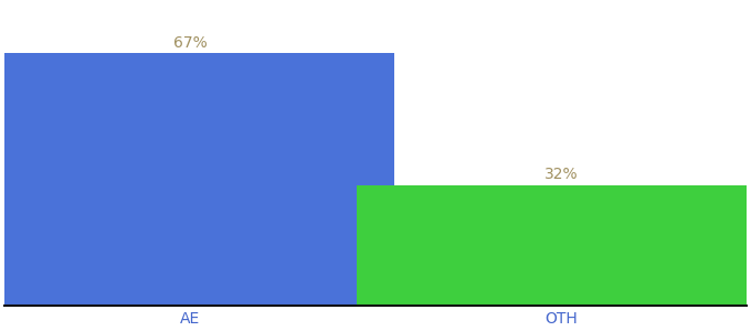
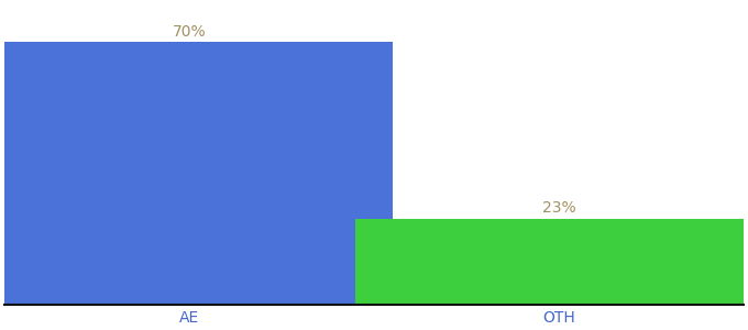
AE: 67% -> 70%
OTH: 32% -> 23%
